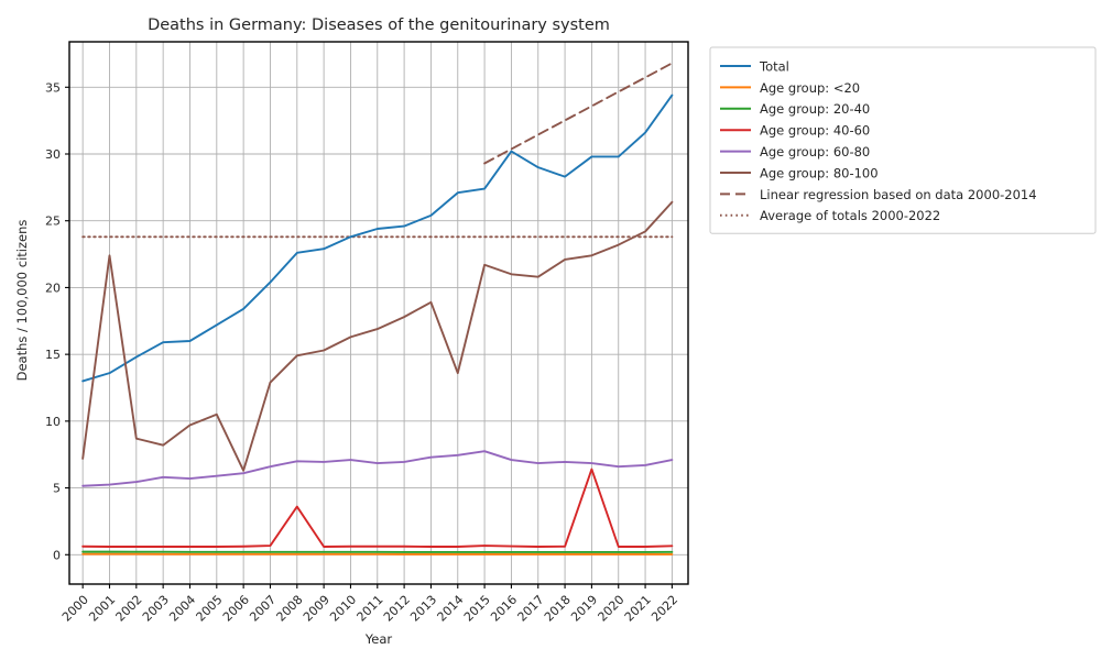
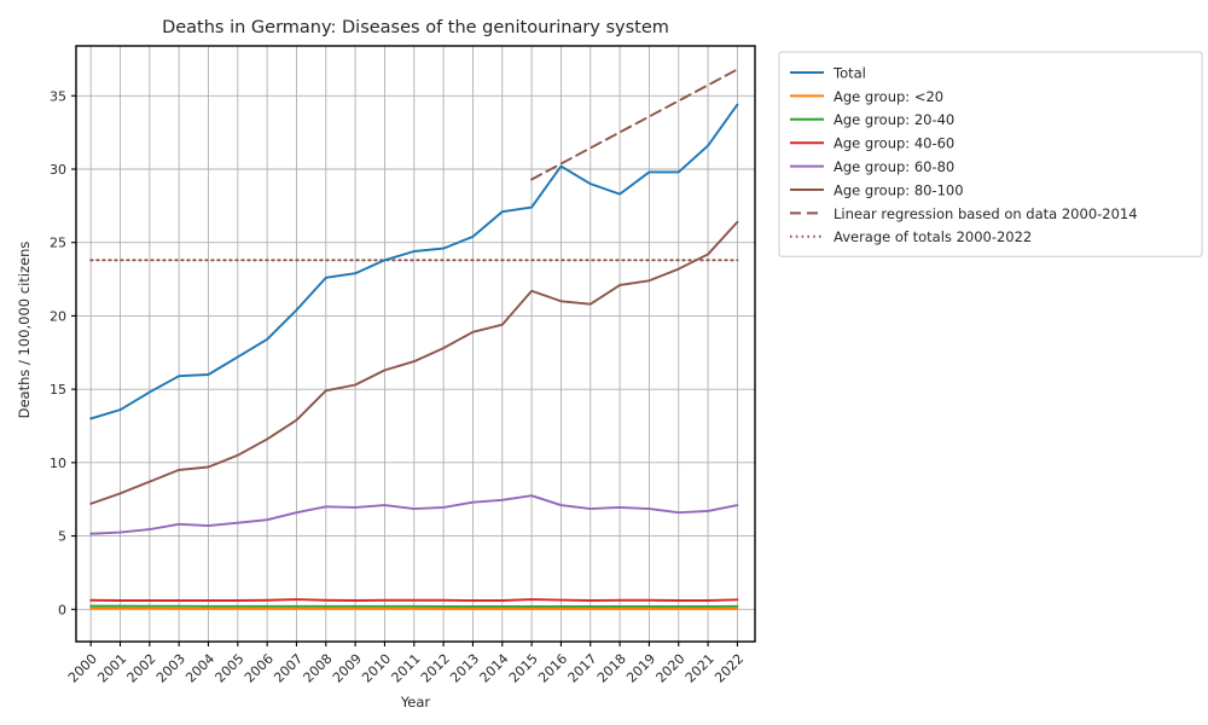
Age group: 80-100/2001: 22.4 -> 7.9
Age group: 80-100/2003: 8.2 -> 9.5
Age group: 80-100/2006: 6.3 -> 11.6
Age group: 40-60/2008: 3.6 -> 0.6
Age group: 80-100/2014: 13.6 -> 19.4
Age group: 40-60/2019: 6.4 -> 0.6
